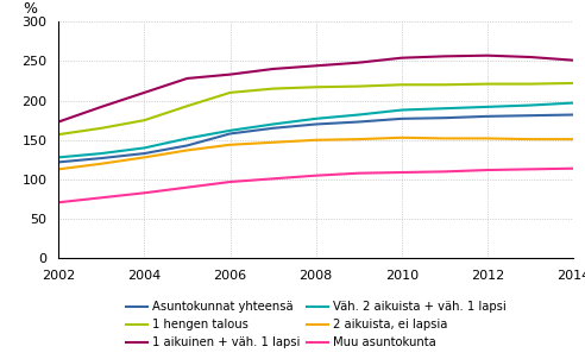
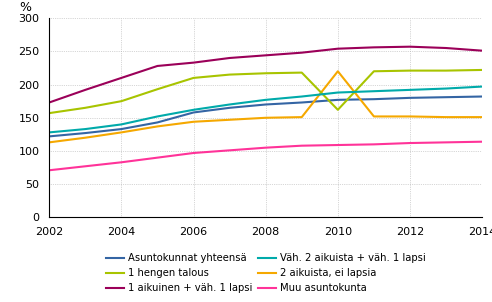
2 aikuista, ei lapsia/2010: 153 -> 220
1 hengen talous/2010: 220 -> 162
